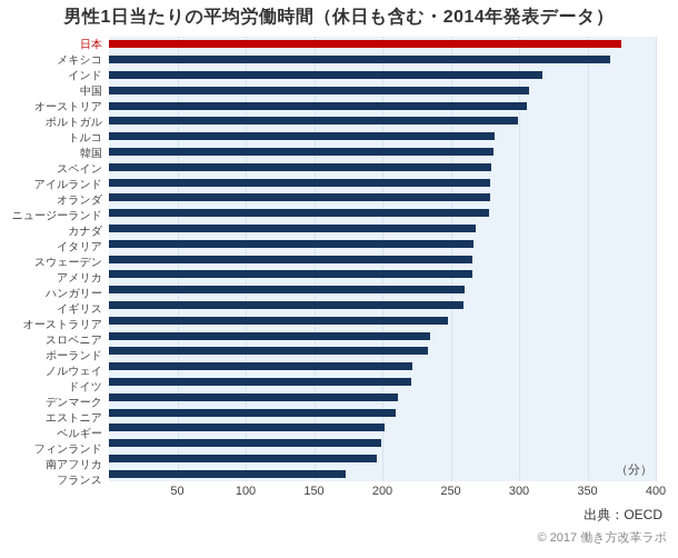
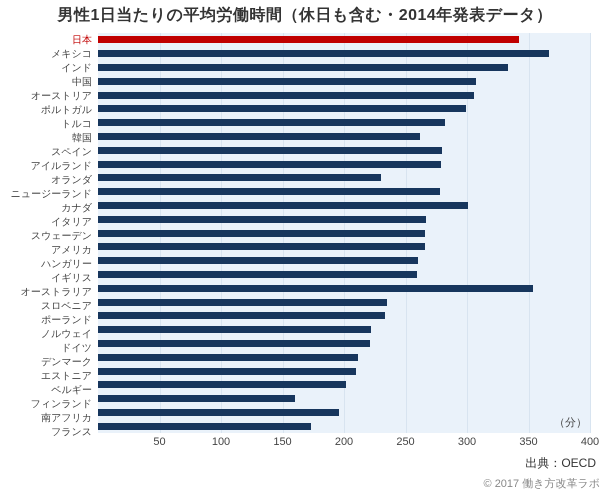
日本: 375 -> 342
インド: 317 -> 333
韓国: 281 -> 262
オランダ: 279 -> 230
カナダ: 268 -> 301
オーストラリア: 248 -> 354
フィンランド: 199 -> 160
